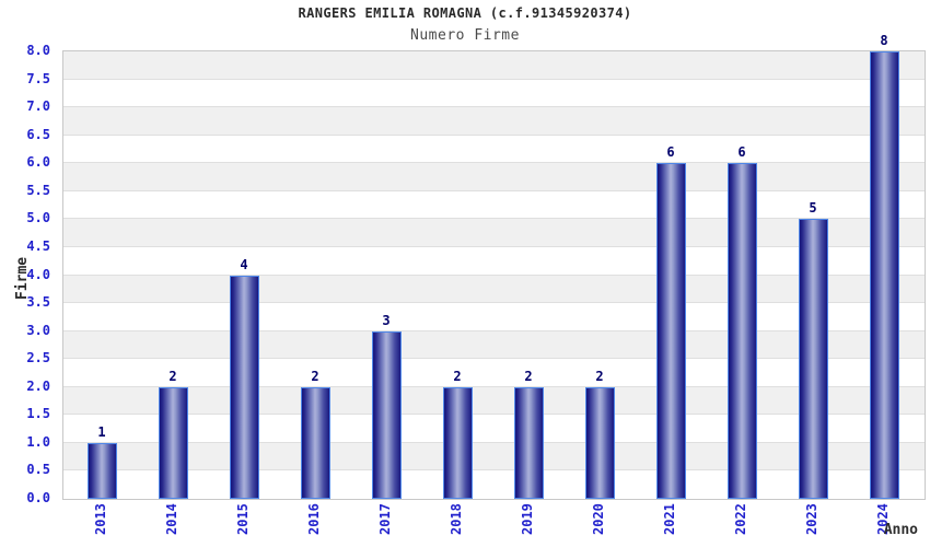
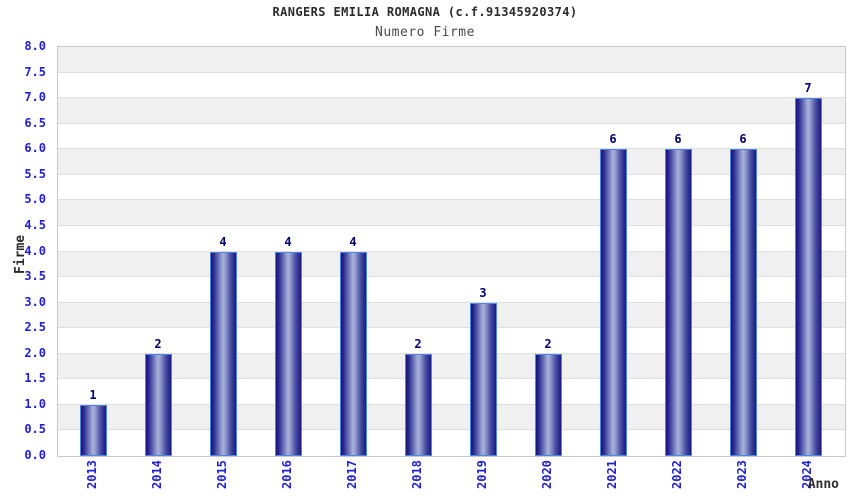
2016: 2 -> 4
2017: 3 -> 4
2019: 2 -> 3
2023: 5 -> 6
2024: 8 -> 7
